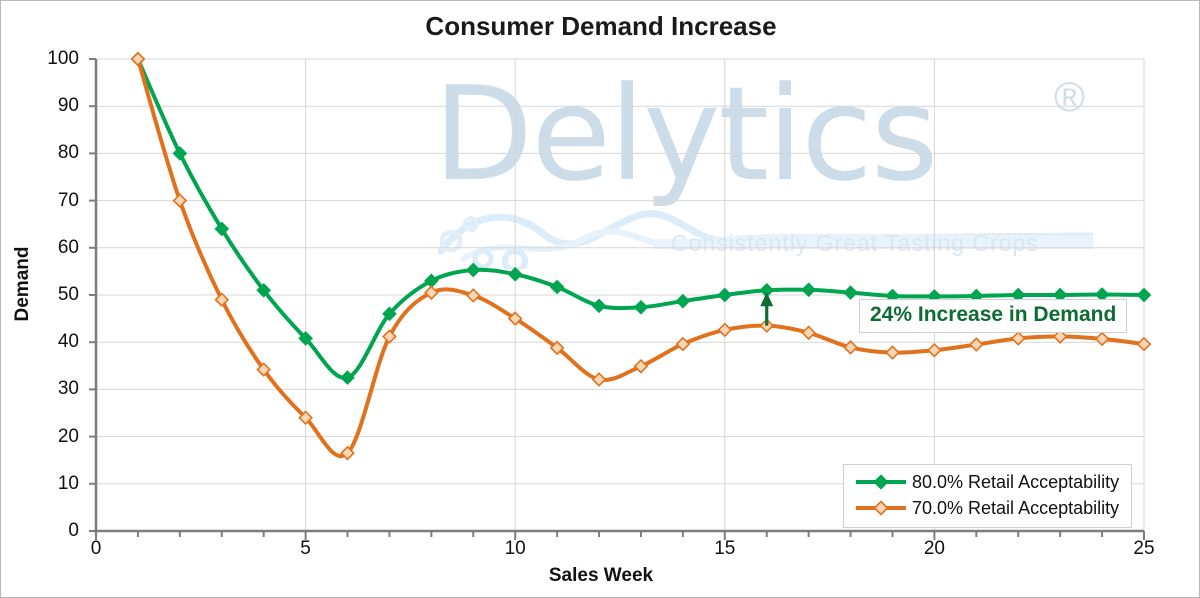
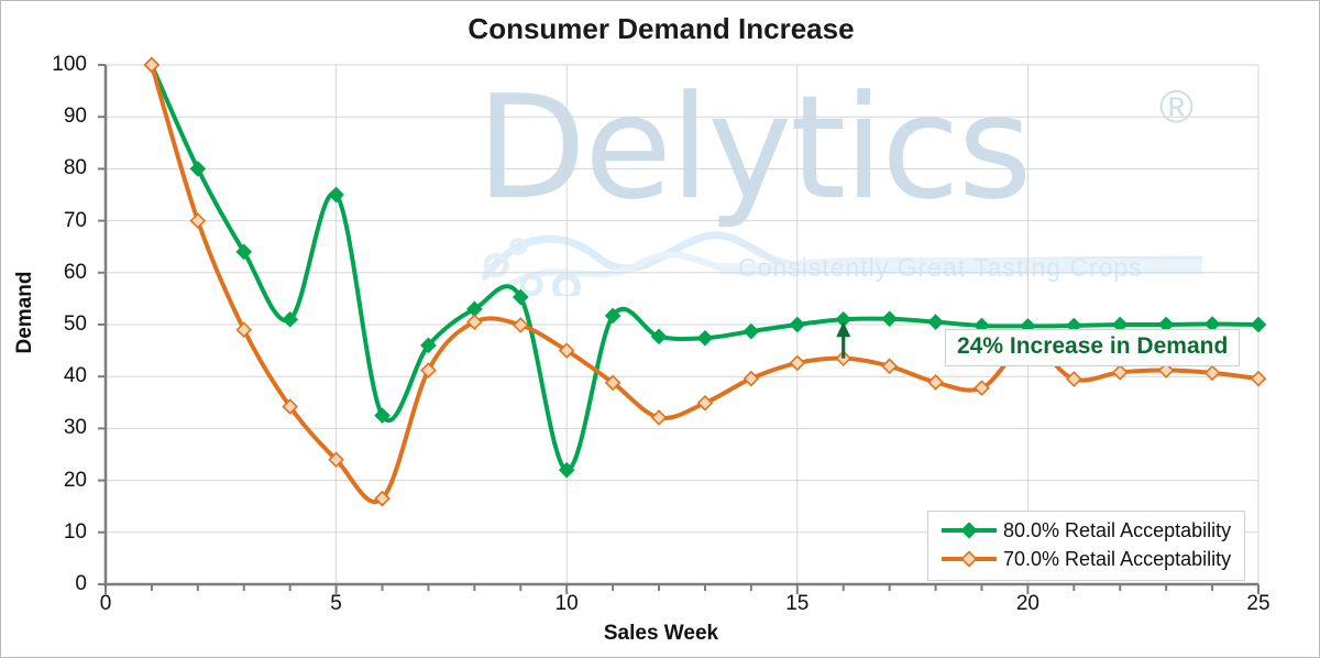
80.0% Retail Acceptability/5: 41 -> 75
80.0% Retail Acceptability/10: 54 -> 22
70.0% Retail Acceptability/20: 38 -> 46
